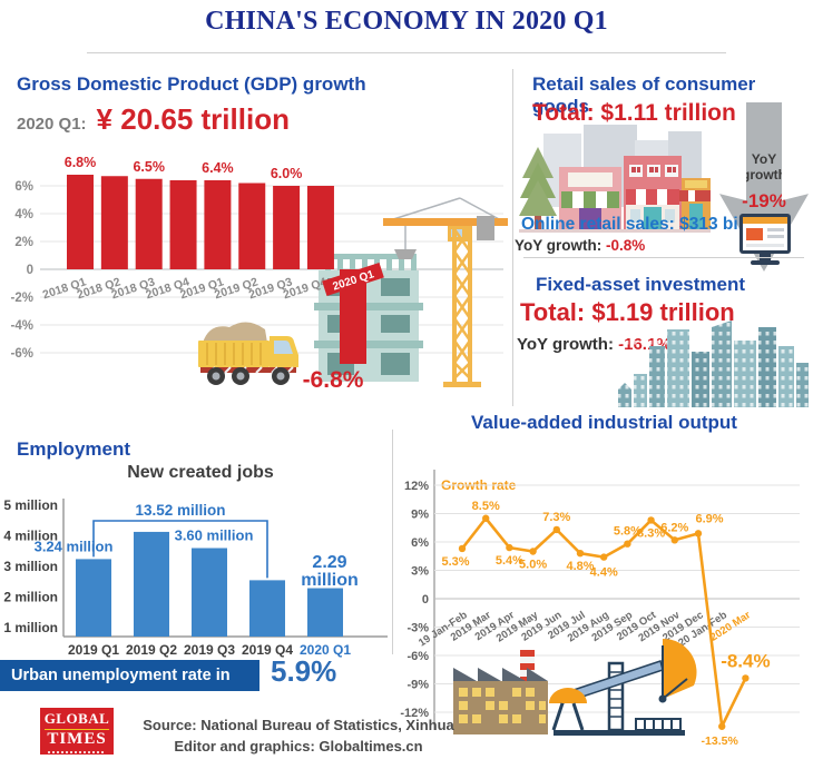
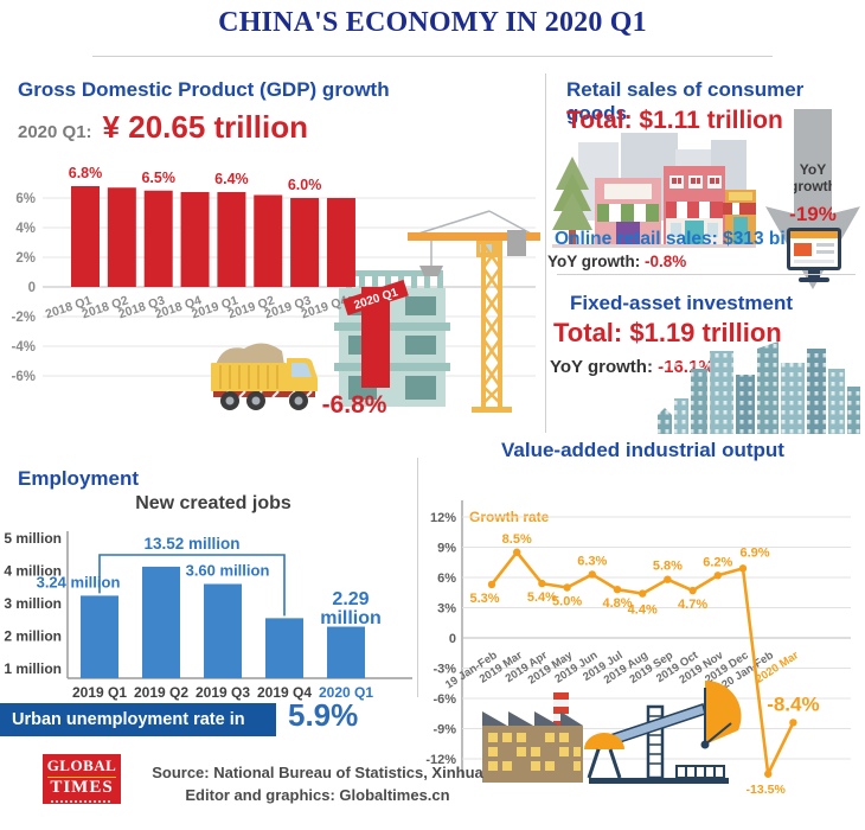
Value-added industrial output/2019 Jun: 7.3% -> 6.3%
Value-added industrial output/2019 Oct: 8.3% -> 4.7%
